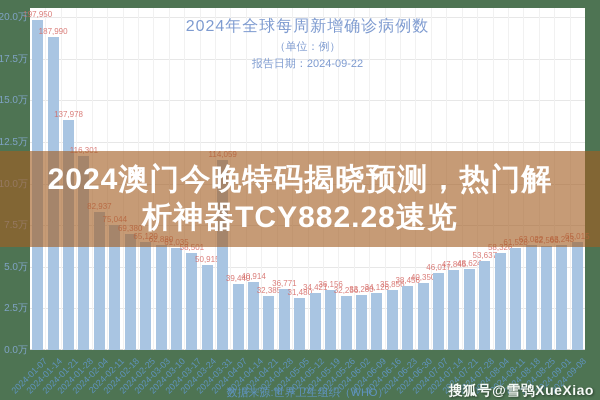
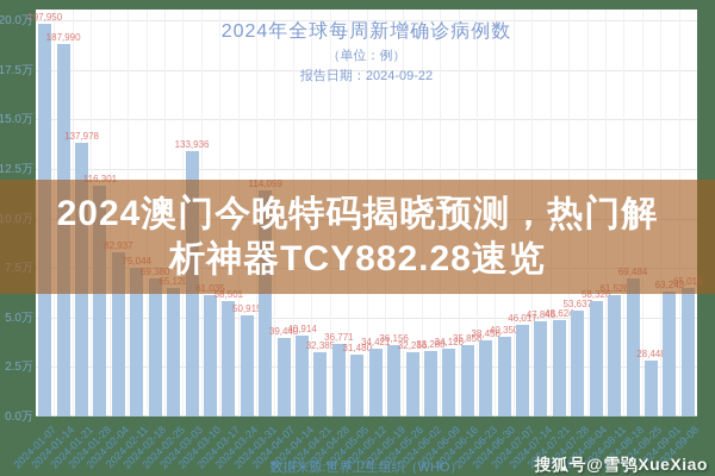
2024-03-03: 62,880 -> 133,936
2024-08-18: 63,022 -> 69,484
2024-08-25: 62,566 -> 28,448
